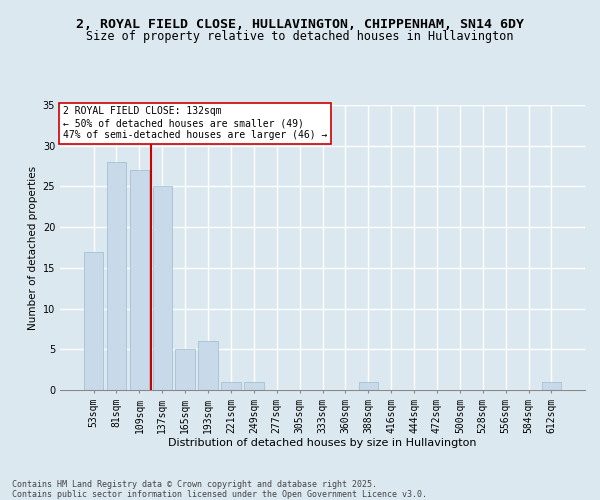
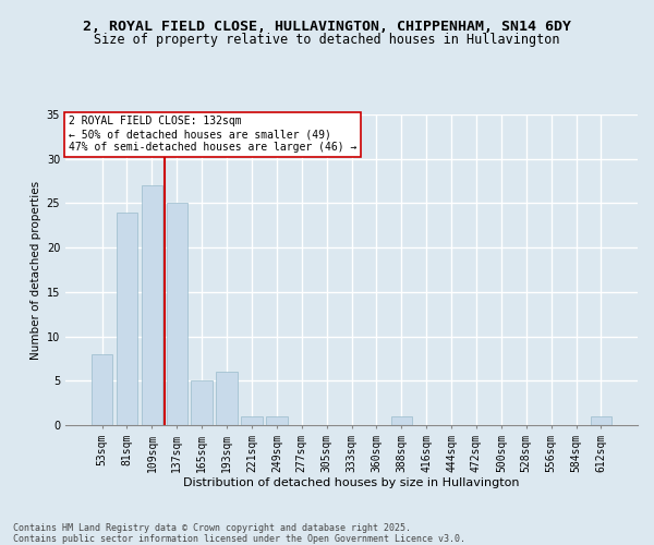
53sqm: 17 -> 8
81sqm: 28 -> 24
